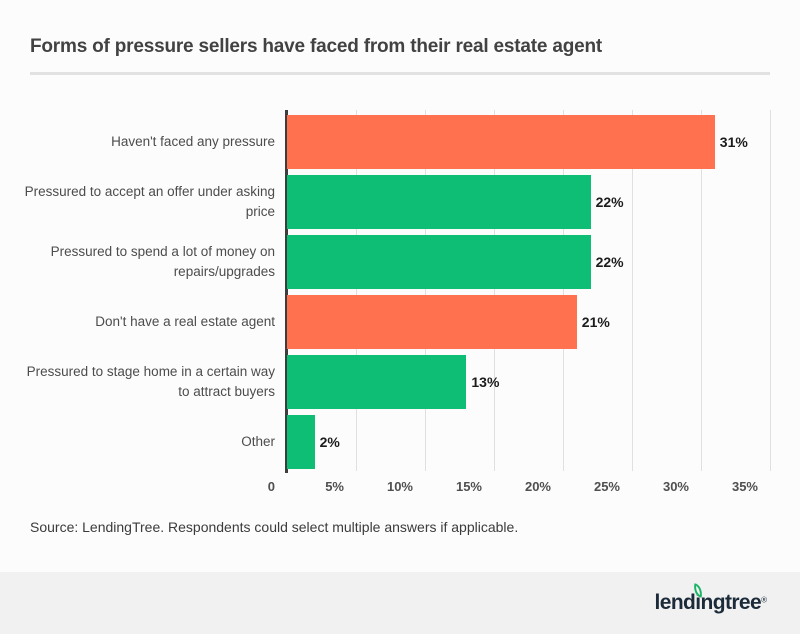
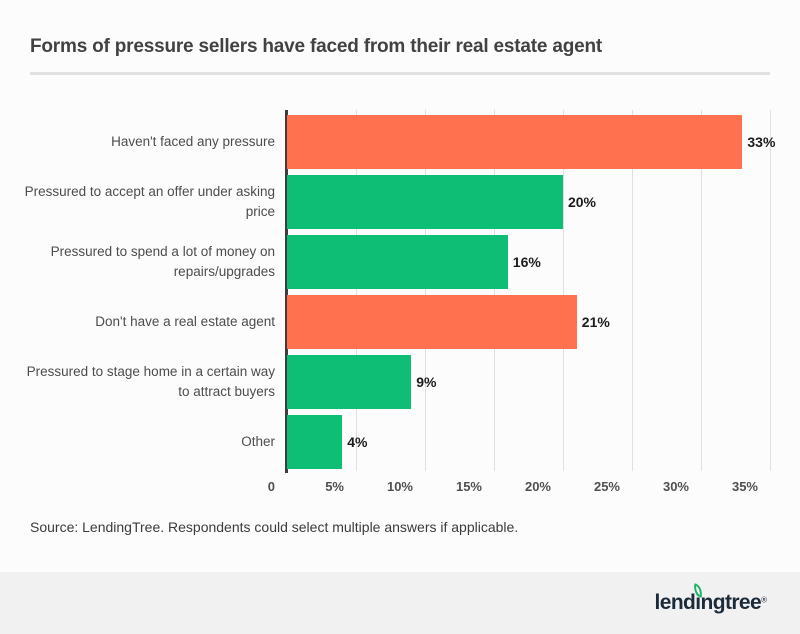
Haven't faced any pressure: 31% -> 33%
Pressured to accept an offer under asking price: 22% -> 20%
Pressured to spend a lot of money on repairs/upgrades: 22% -> 16%
Pressured to stage home in a certain way to attract buyers: 13% -> 9%
Other: 2% -> 4%
